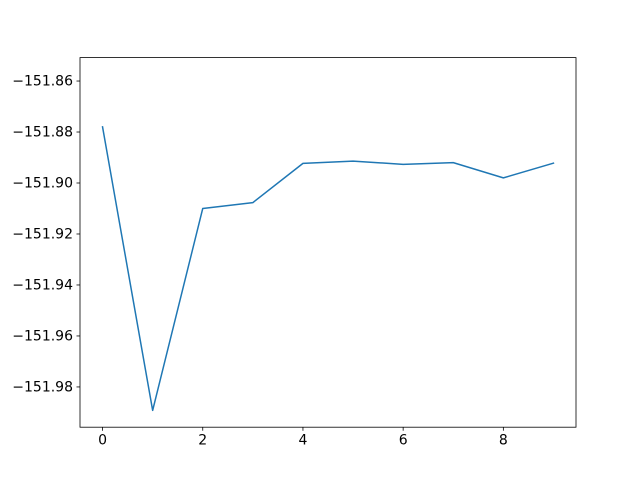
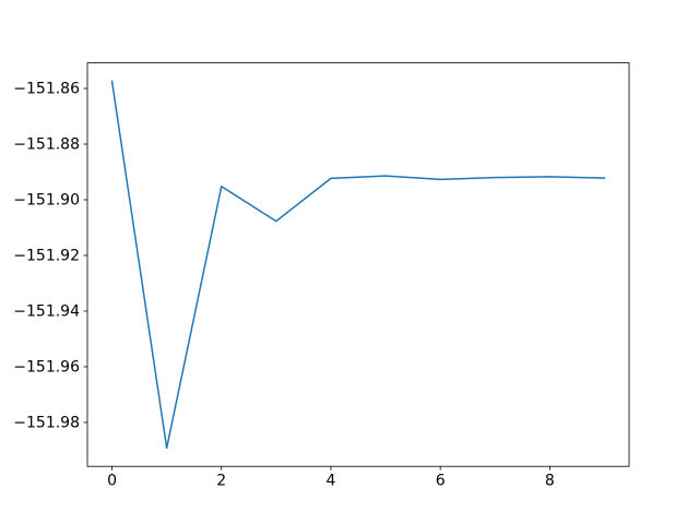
0: -151.878 -> -151.857
2: -151.910 -> -151.895
8: -151.898 -> -151.892
